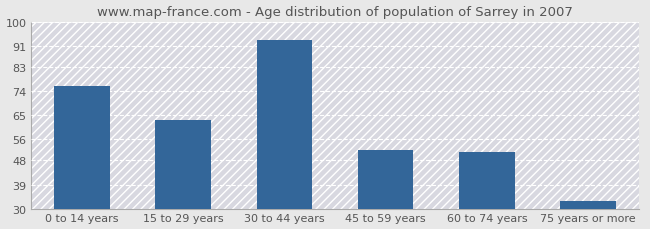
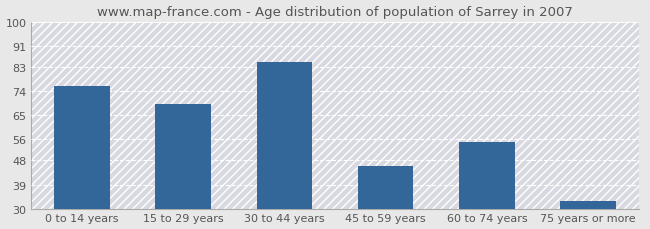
15 to 29 years: 63 -> 69
30 to 44 years: 93 -> 85
45 to 59 years: 52 -> 46
60 to 74 years: 51 -> 55
